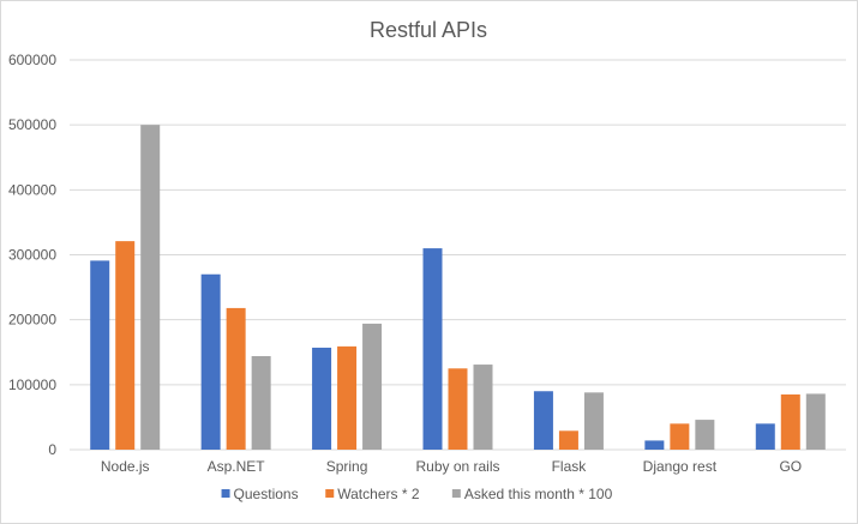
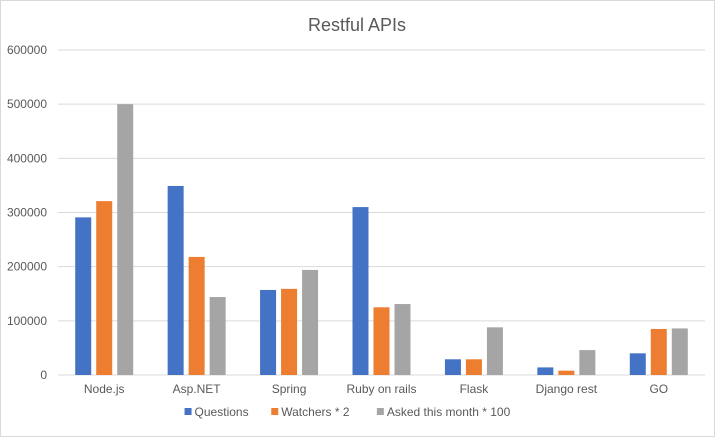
Questions/Asp.NET: 270000 -> 350000
Questions/Flask: 90000 -> 30000
Watchers * 2/Django rest: 40000 -> 10000
